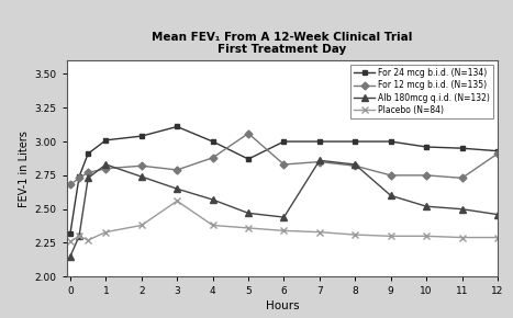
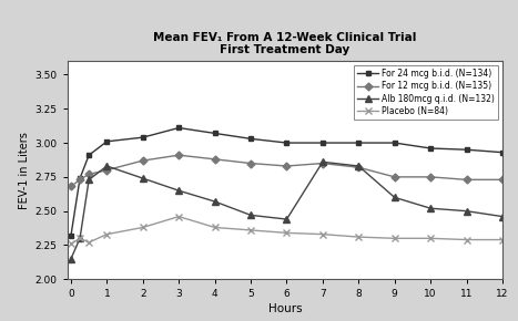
For 12 mcg b.i.d. (N=135)/2: 2.82 -> 2.87
For 12 mcg b.i.d. (N=135)/3: 2.79 -> 2.91
Placebo (N=84)/3: 2.56 -> 2.46
For 24 mcg b.i.d. (N=134)/4: 3.00 -> 3.07
For 24 mcg b.i.d. (N=134)/5: 2.87 -> 3.03
For 12 mcg b.i.d. (N=135)/5: 3.06 -> 2.85
For 12 mcg b.i.d. (N=135)/12: 2.91 -> 2.73
